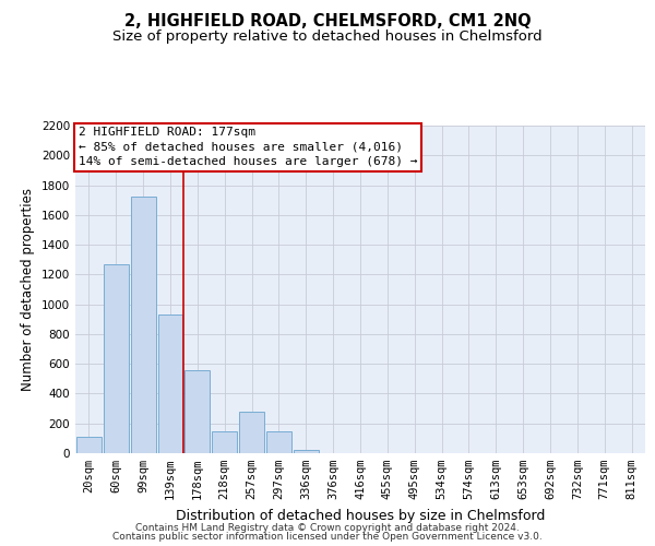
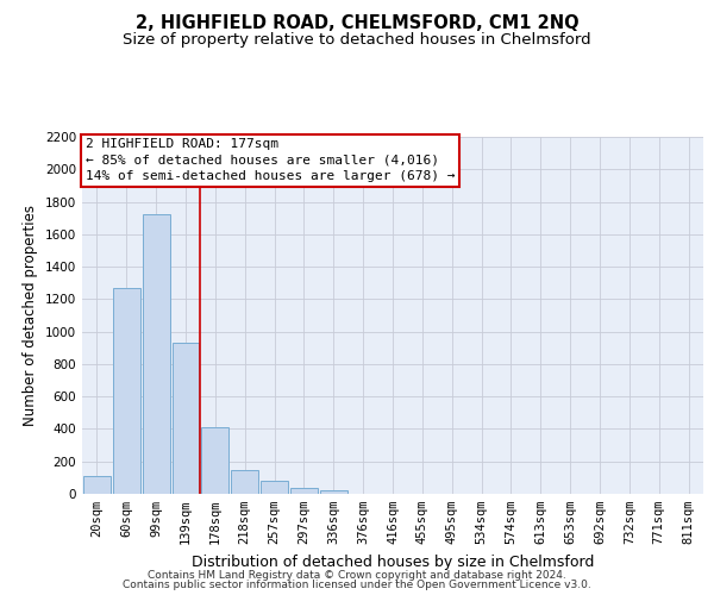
178sqm: 560 -> 410
257sqm: 280 -> 80
297sqm: 150 -> 40
